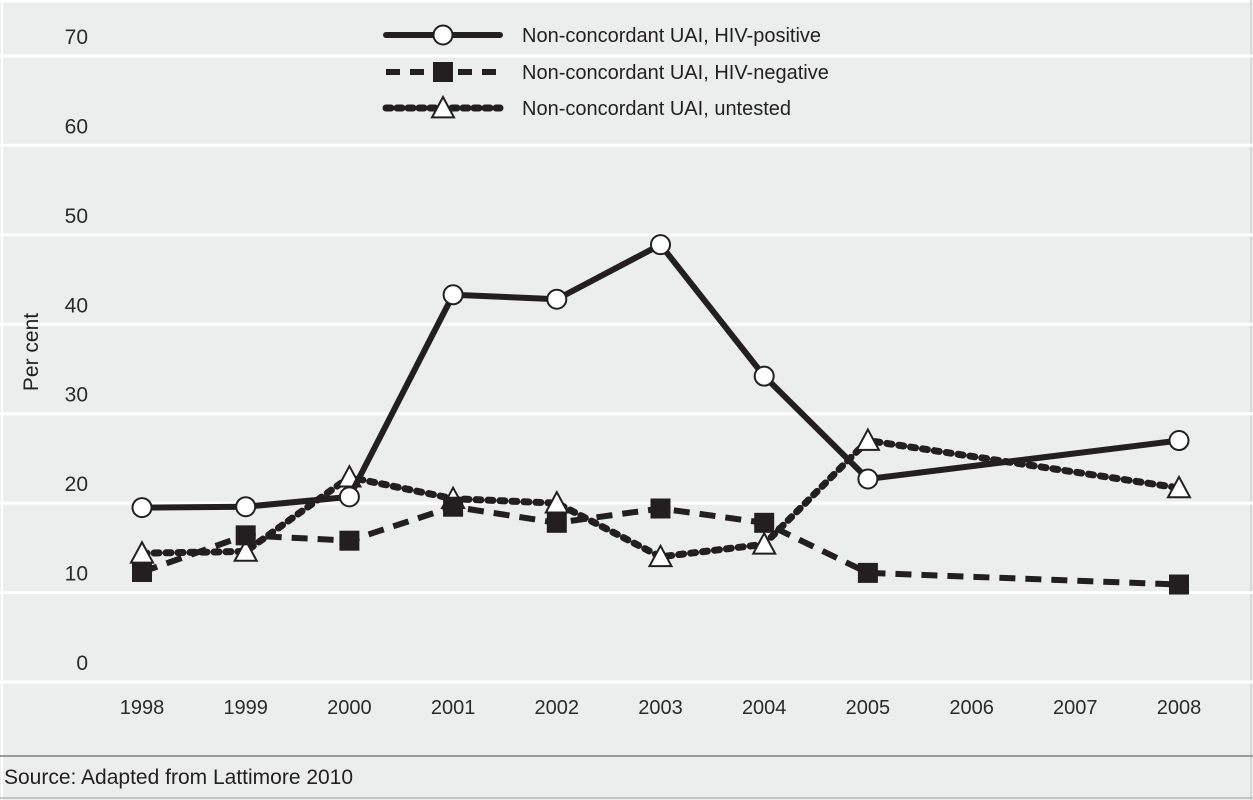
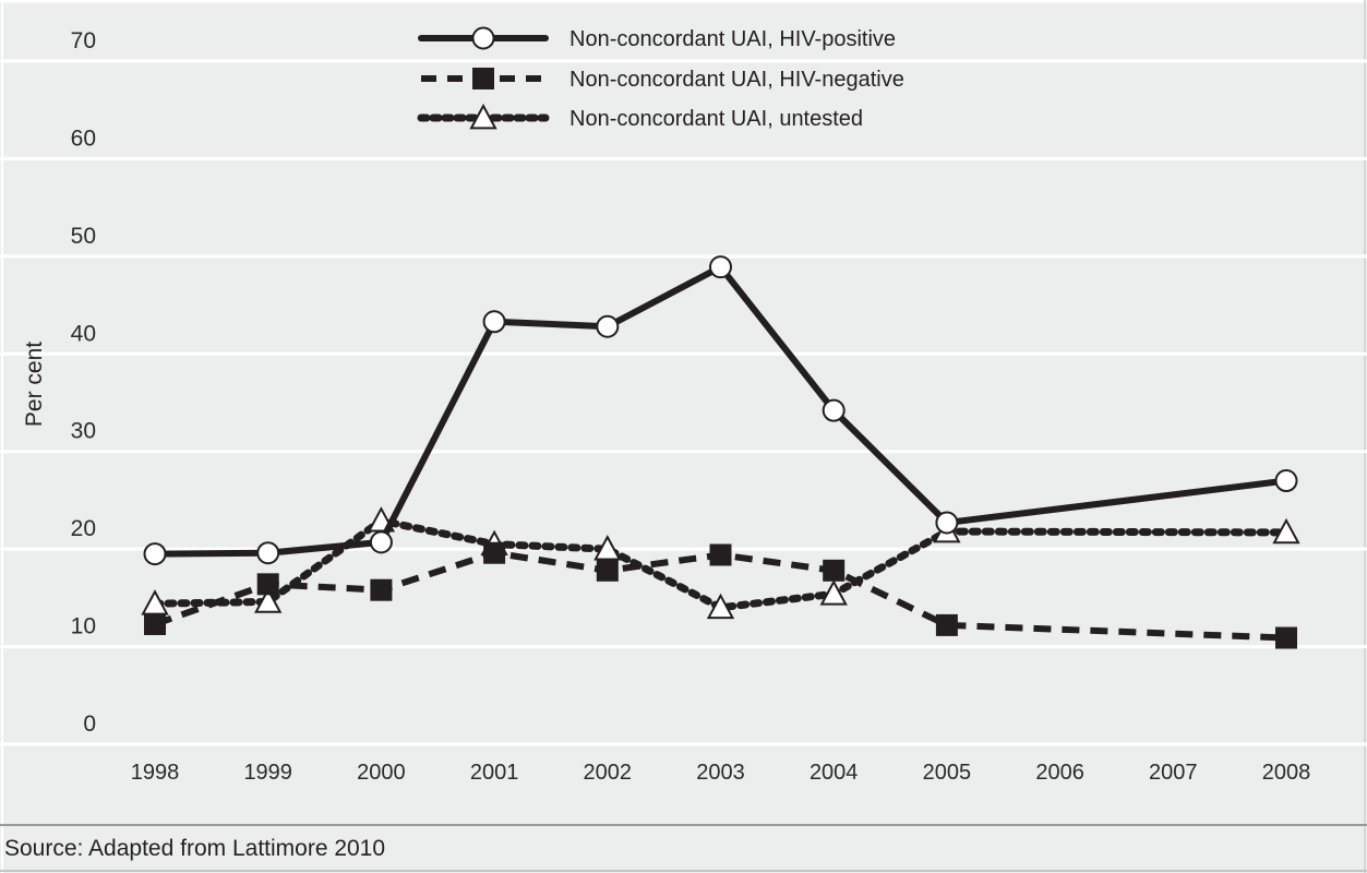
Non-concordant UAI, untested/2005: 27 -> 22
